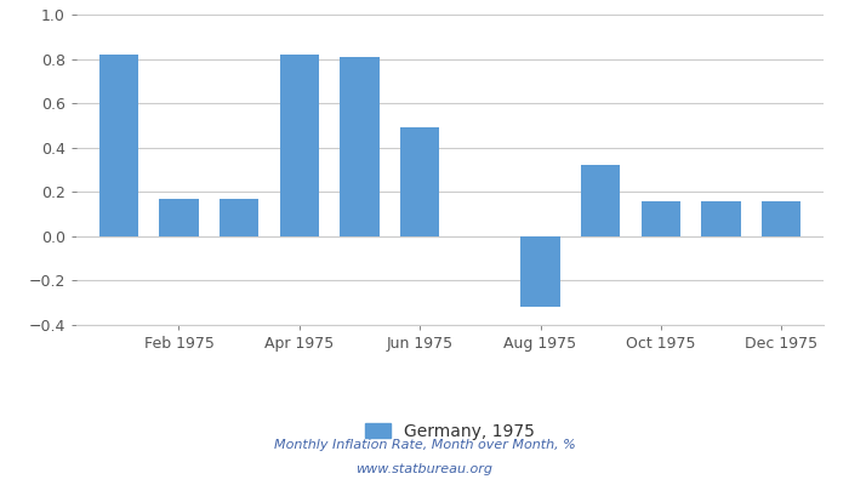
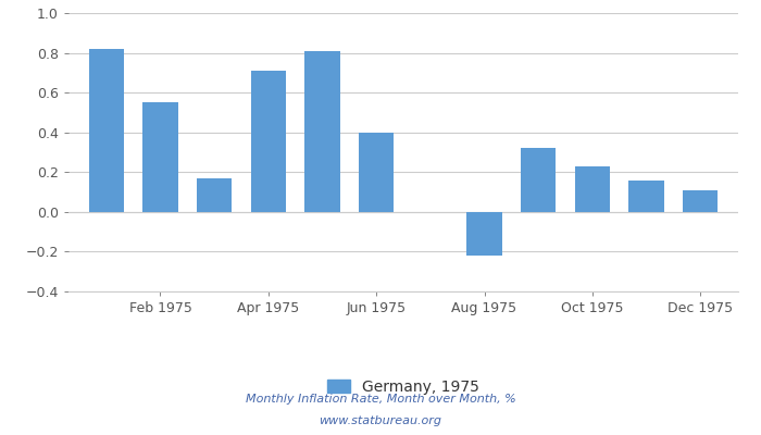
Feb 1975: 0.17 -> 0.55
Apr 1975: 0.82 -> 0.71
Jun 1975: 0.49 -> 0.40
Aug 1975: -0.32 -> -0.22
Oct 1975: 0.16 -> 0.23
Dec 1975: 0.16 -> 0.11
